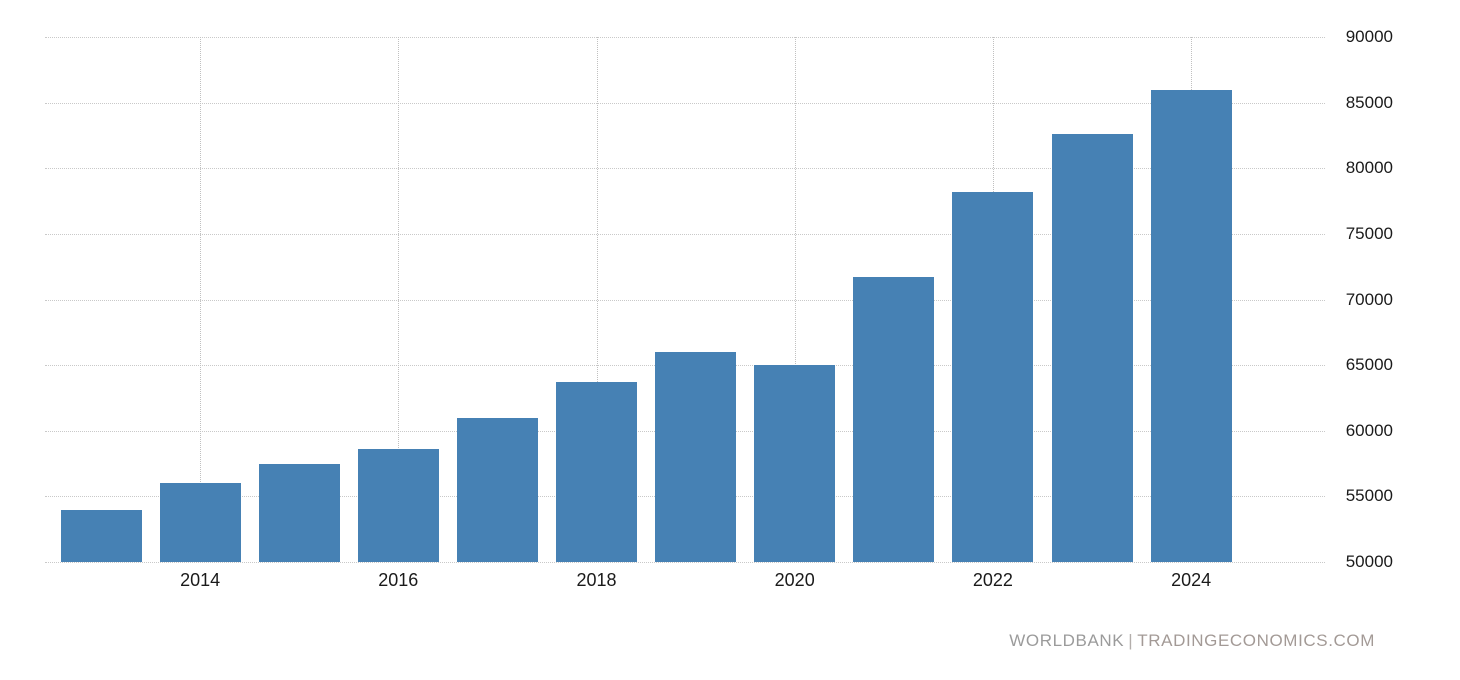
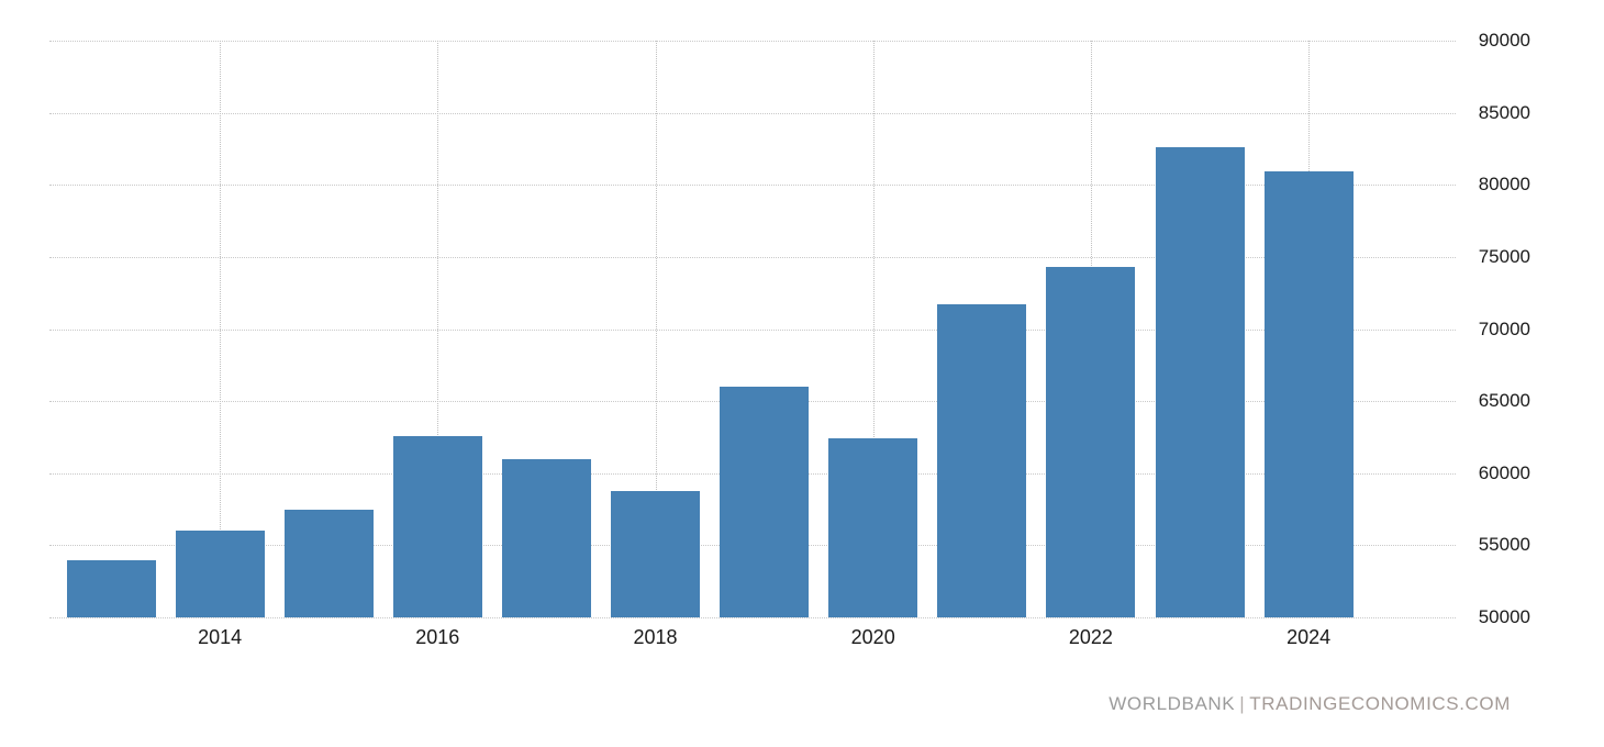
2016: 58600 -> 62600
2018: 63700 -> 58800
2020: 65000 -> 62400
2022: 78200 -> 74300
2024: 86000 -> 80900
